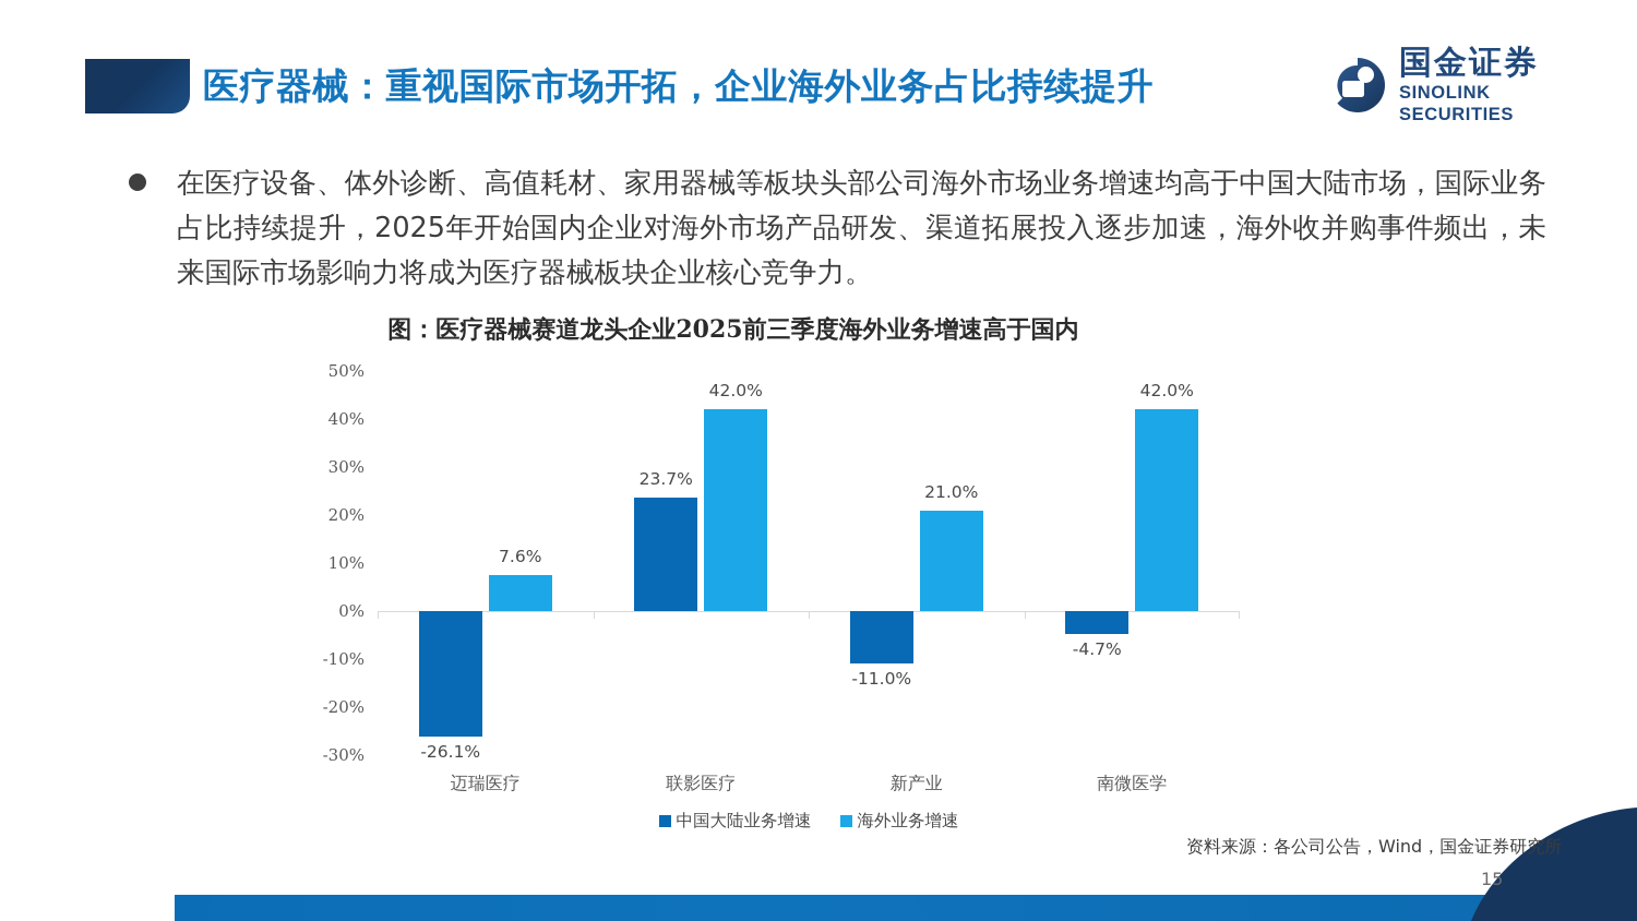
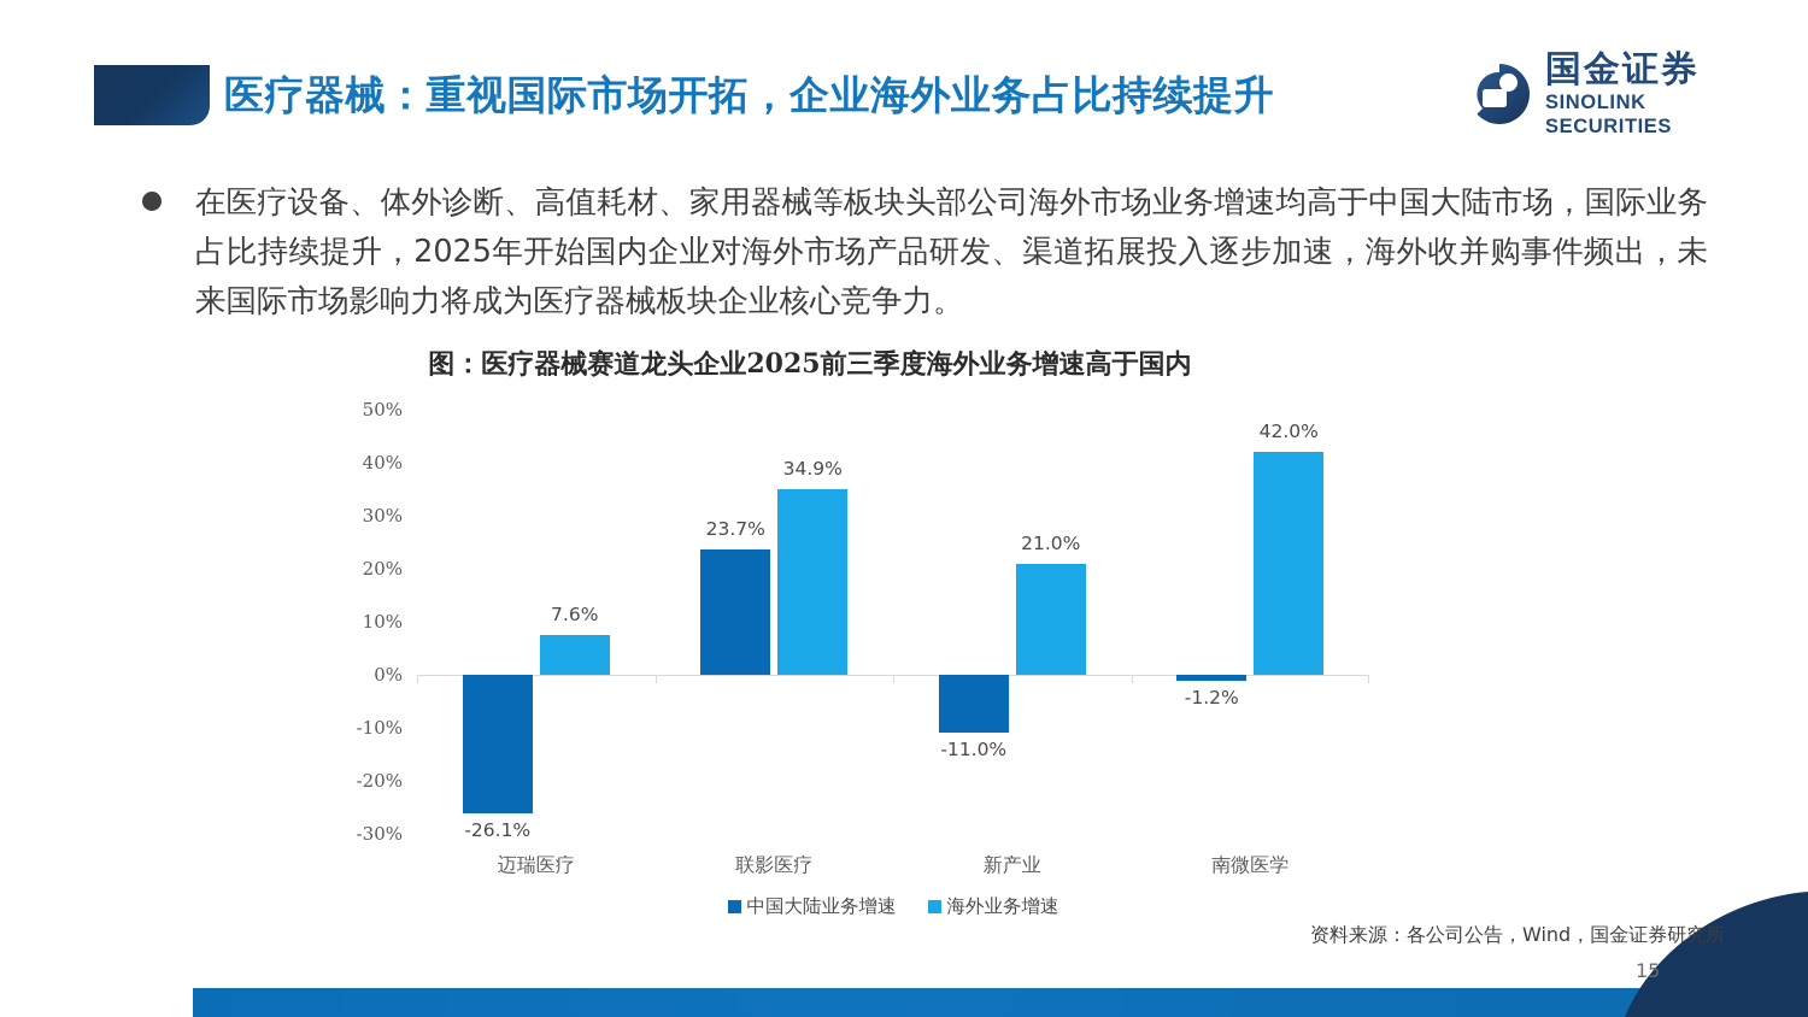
海外业务增速/联影医疗: 42.0% -> 34.9%
中国大陆业务增速/南微医学: -4.7% -> -1.2%
